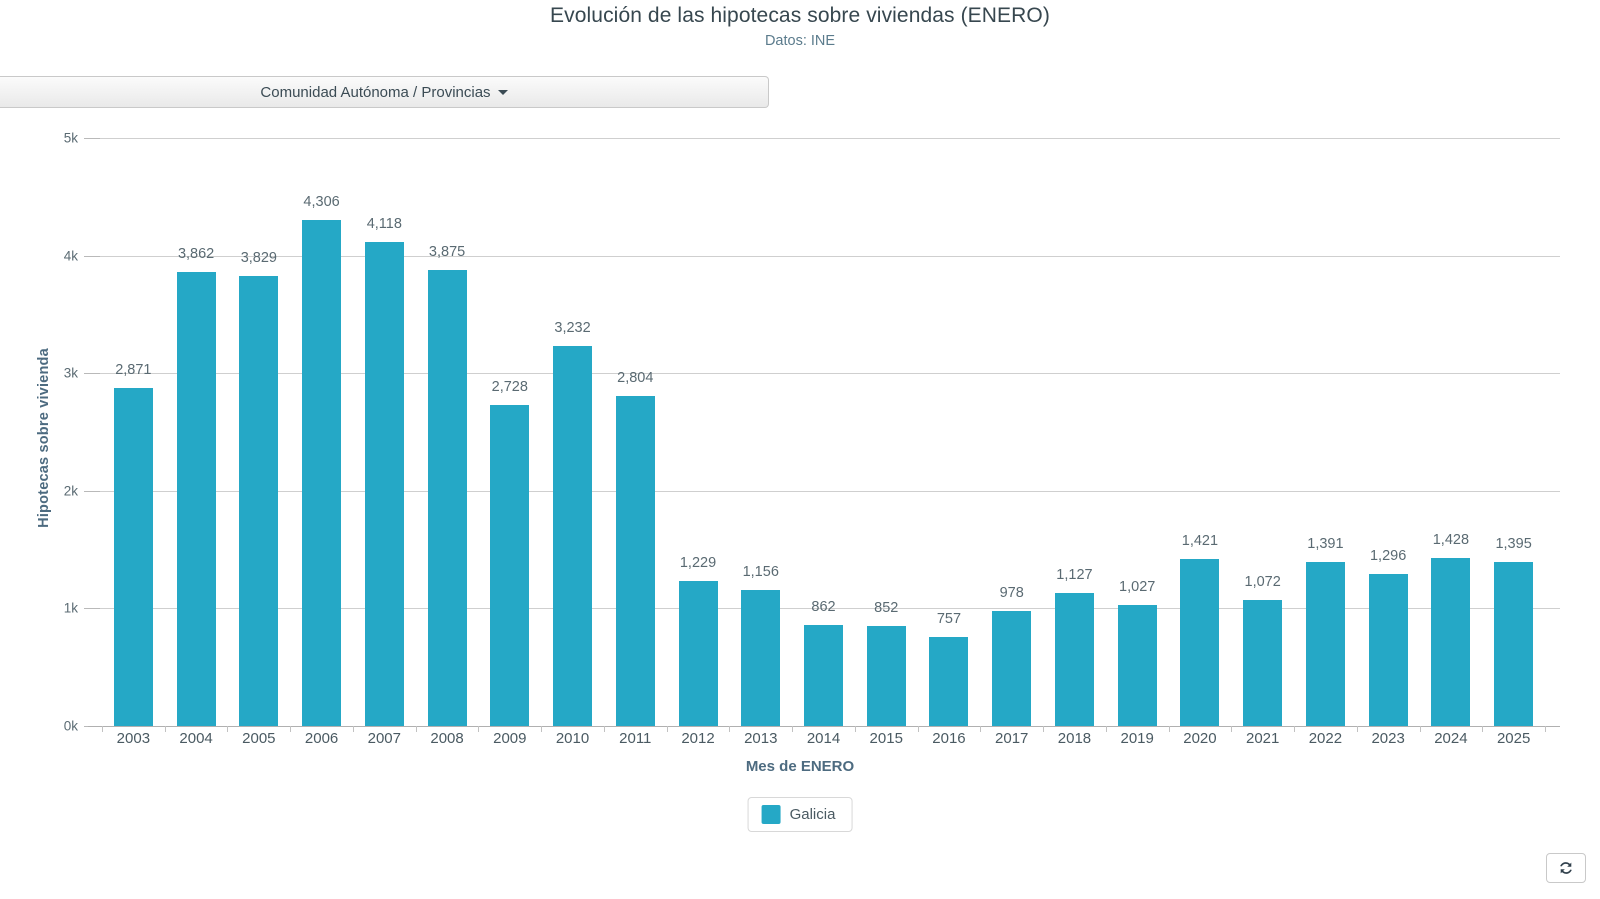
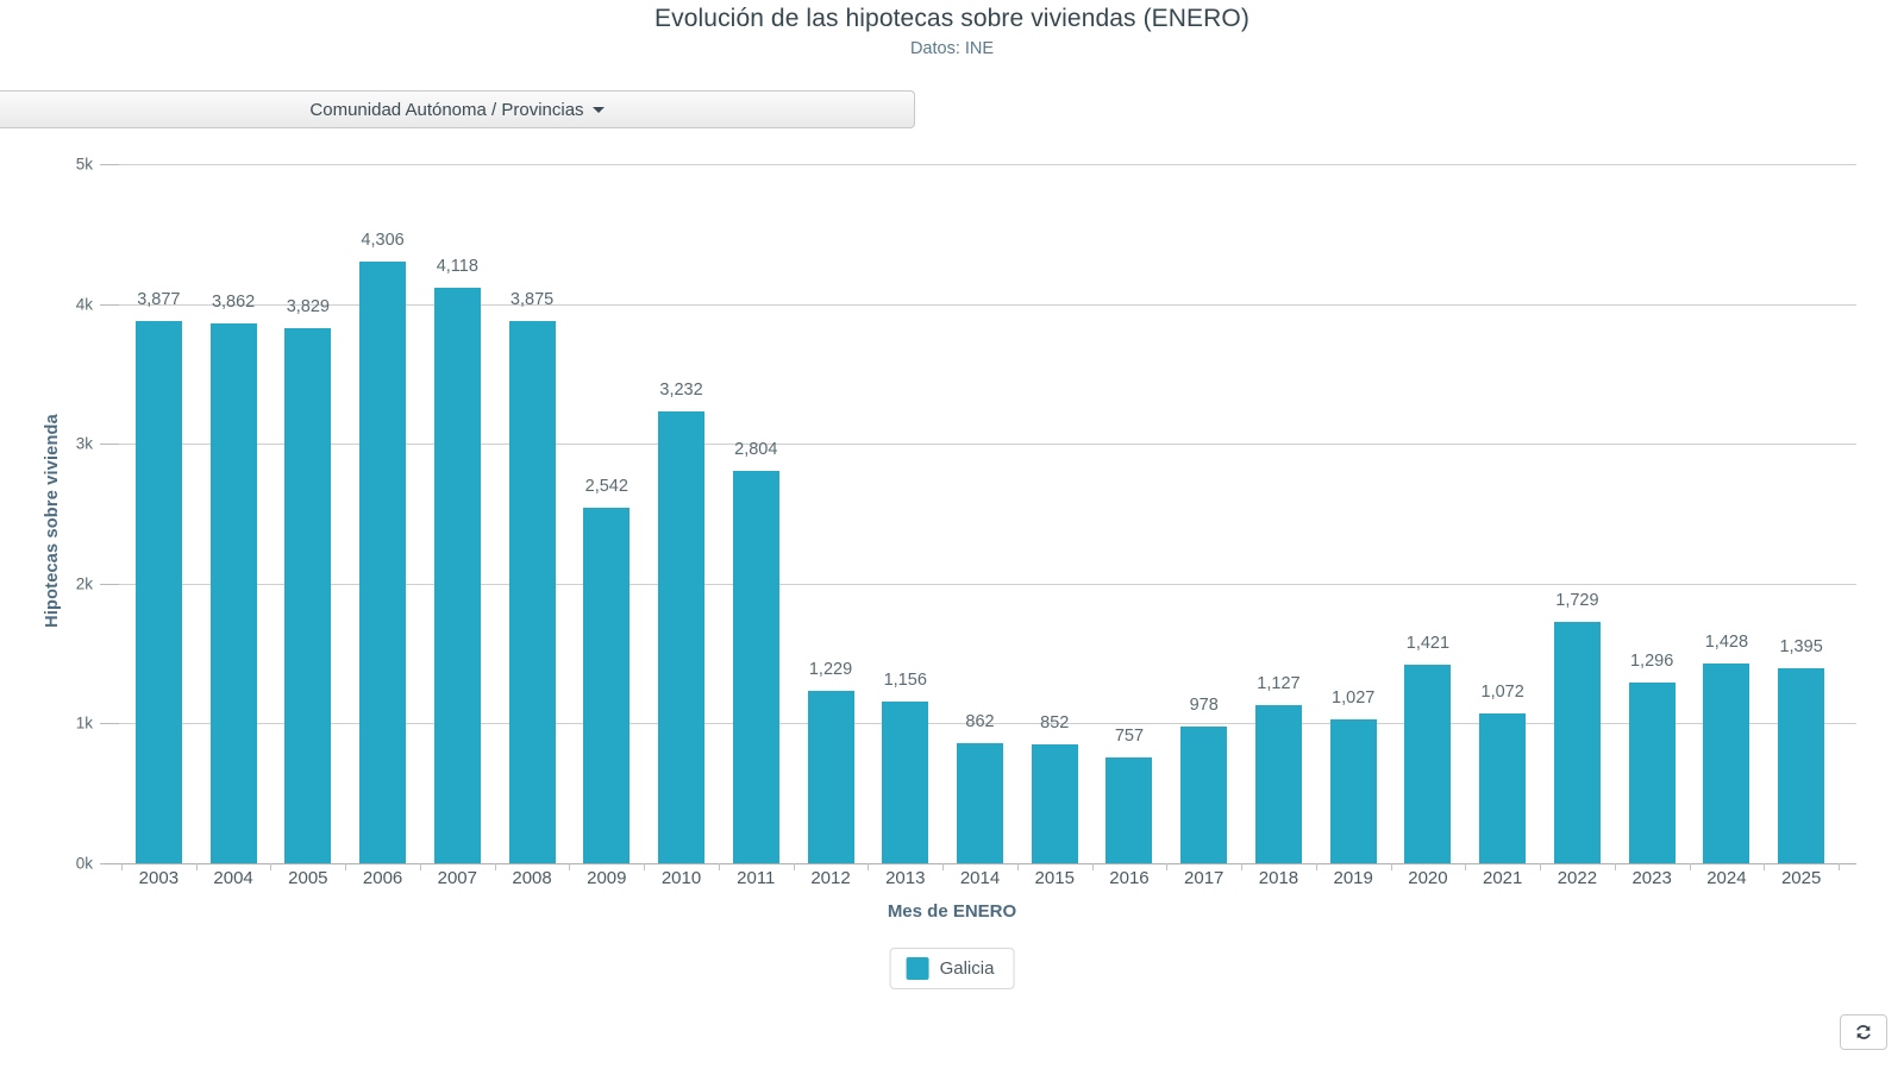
2003: 2,871 -> 3,877
2009: 2,728 -> 2,542
2022: 1,391 -> 1,729
